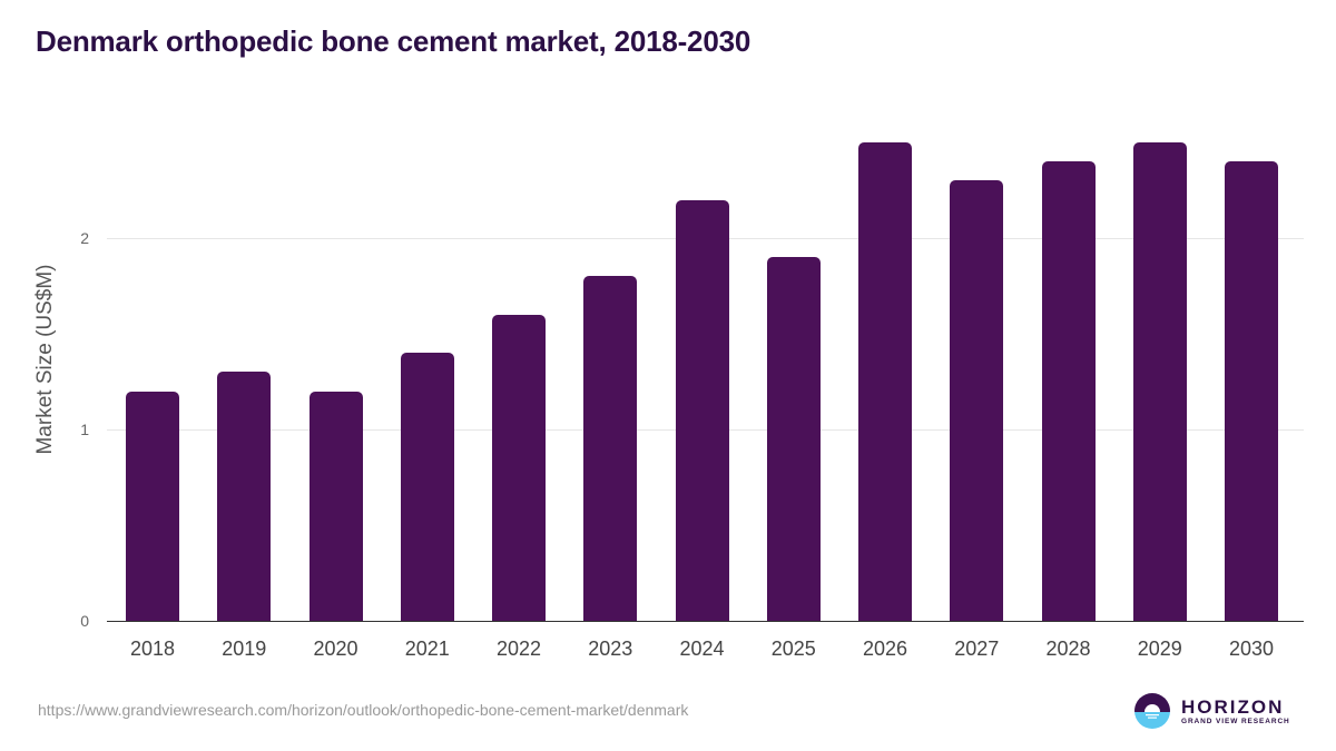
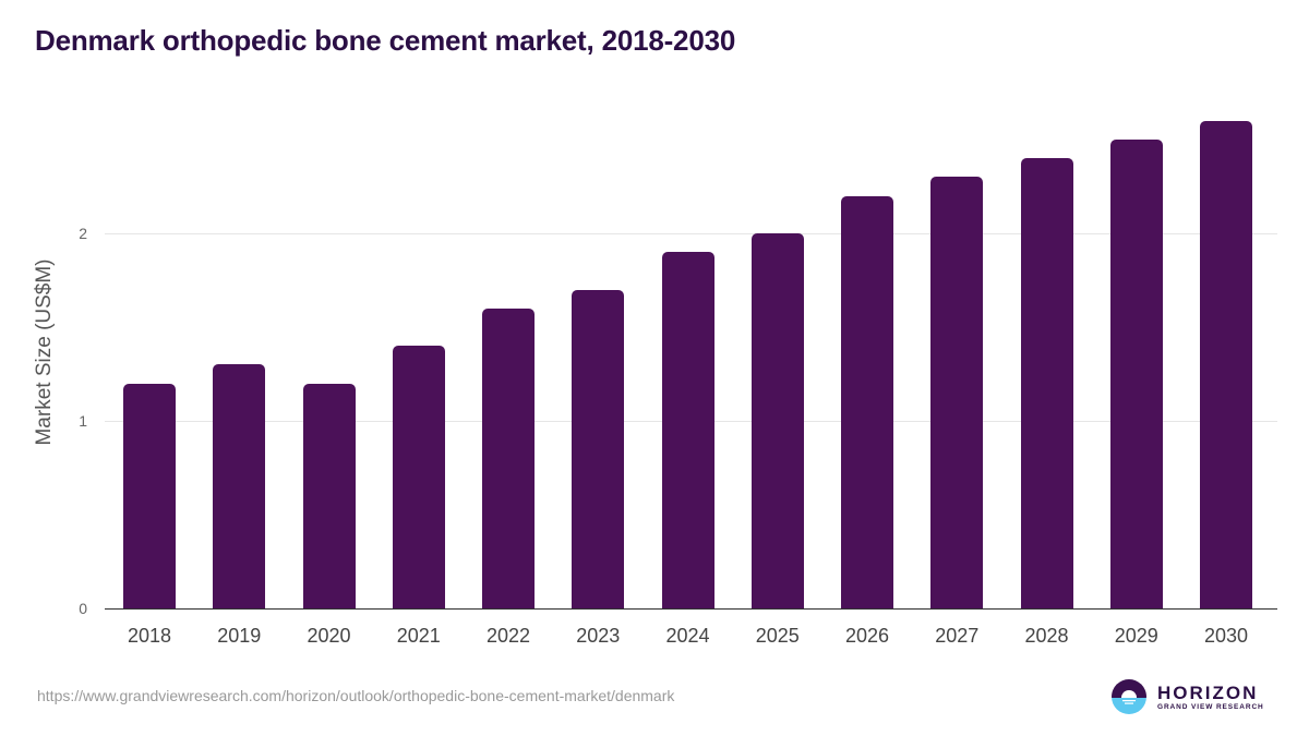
2023: 1.8 -> 1.7
2024: 2.2 -> 1.9
2025: 1.9 -> 2.0
2026: 2.5 -> 2.2
2030: 2.4 -> 2.6
